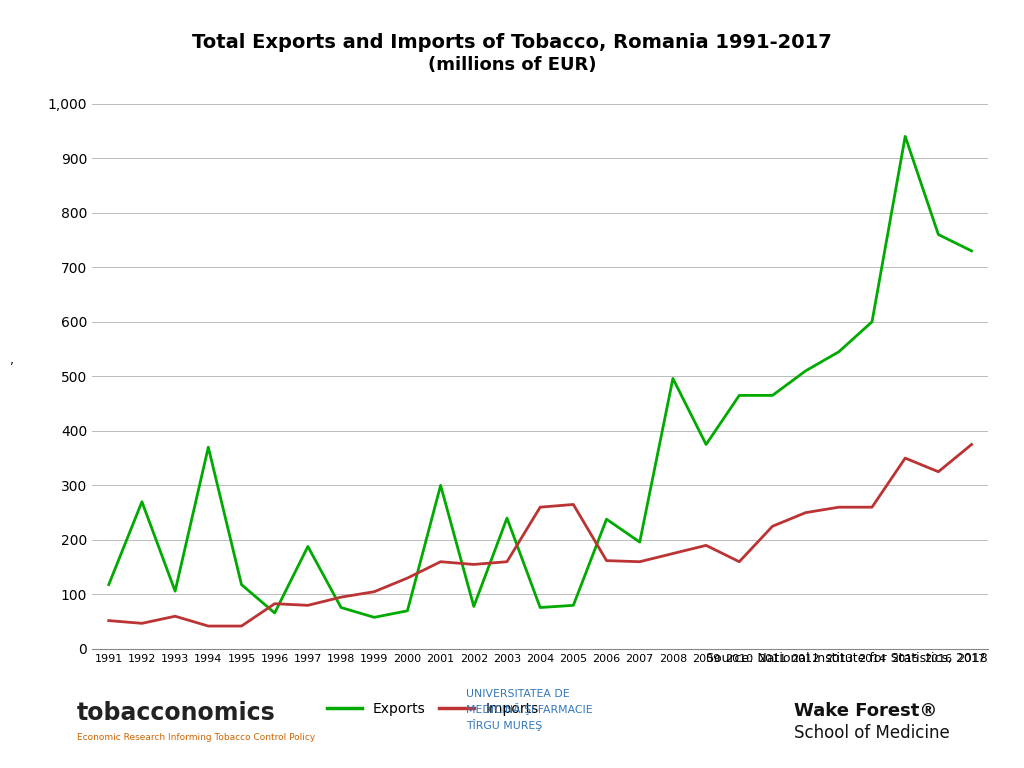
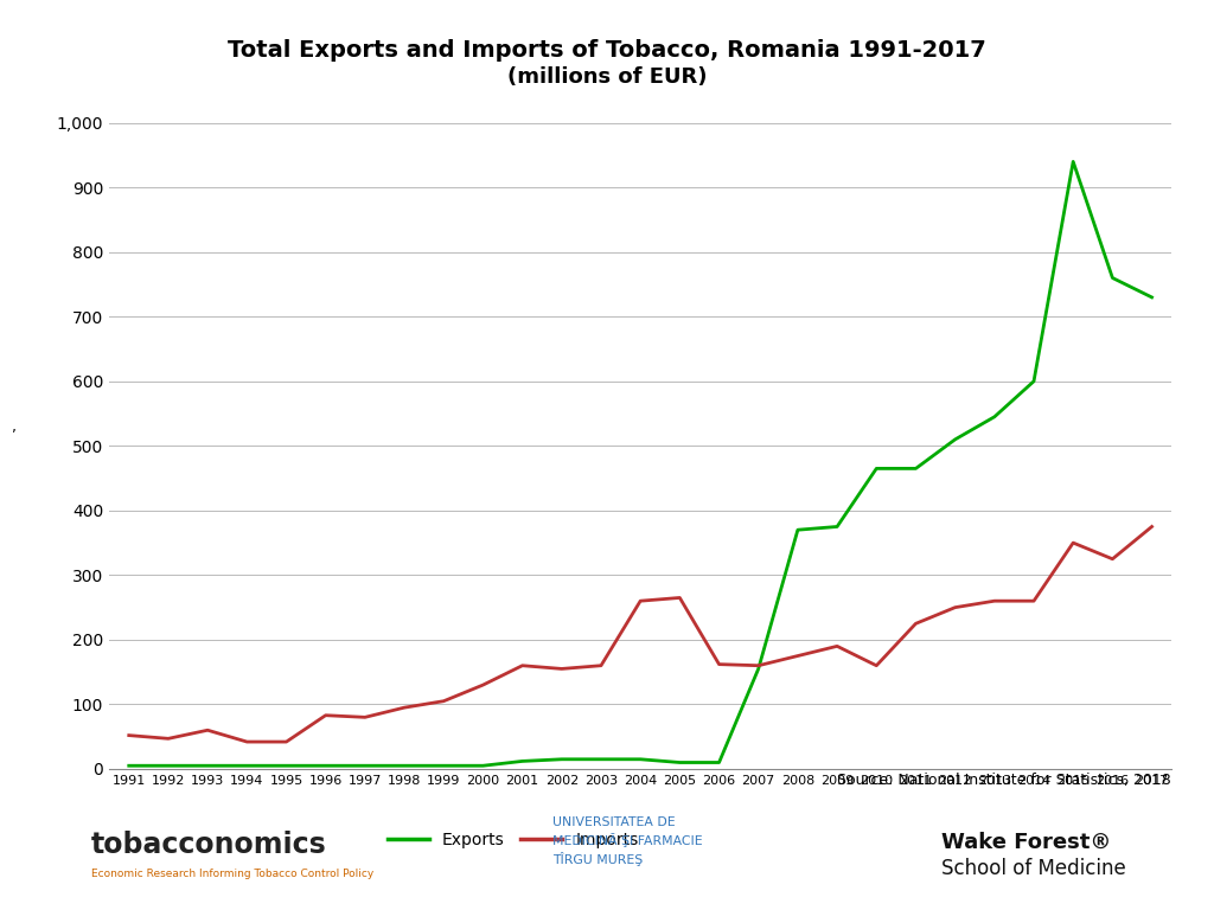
Exports/1991: 118 -> 5
Exports/1992: 270 -> 5
Exports/1993: 106 -> 5
Exports/1994: 370 -> 5
Exports/1995: 118 -> 5
Exports/1996: 66 -> 5
Exports/1997: 188 -> 5
Exports/1998: 76 -> 5
Exports/1999: 58 -> 5
Exports/2000: 70 -> 5
Exports/2001: 300 -> 12
Exports/2002: 78 -> 15
Exports/2003: 240 -> 15
Exports/2004: 76 -> 15
Exports/2005: 80 -> 10
Exports/2006: 238 -> 10
Exports/2007: 196 -> 155
Exports/2008: 496 -> 370
